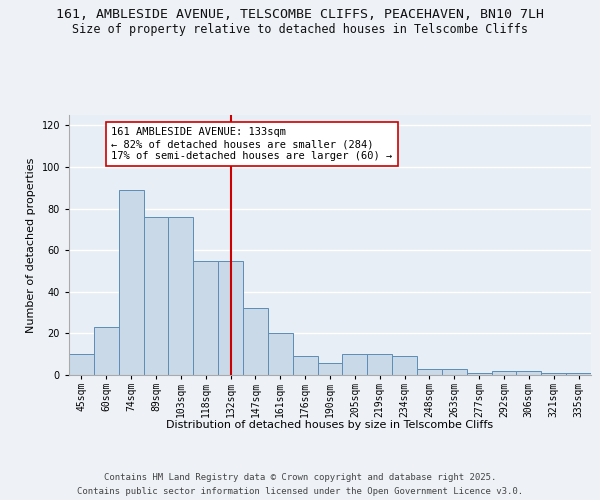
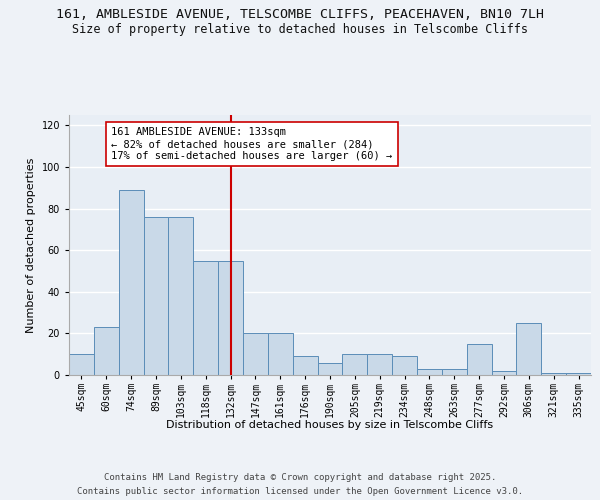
147sqm: 32 -> 20
277sqm: 1 -> 15
306sqm: 2 -> 25
